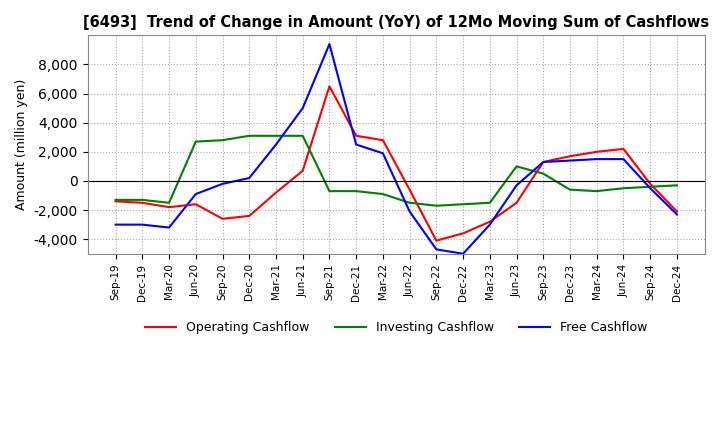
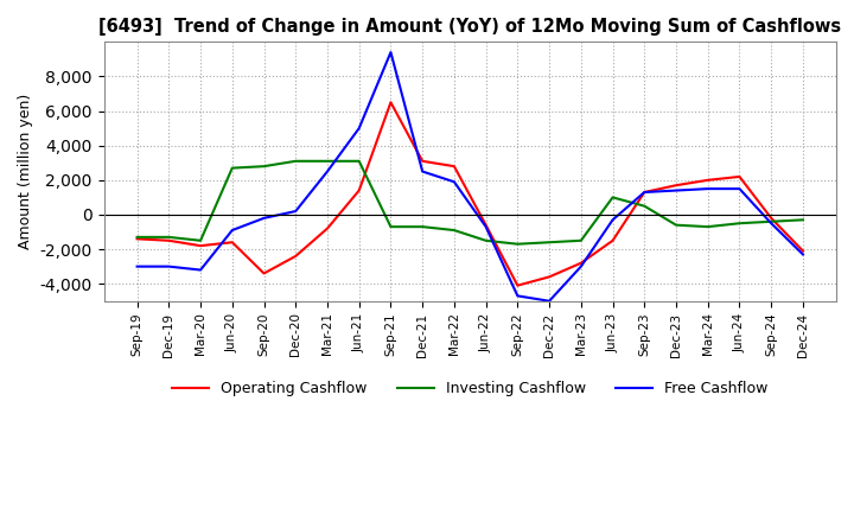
Operating Cashflow/Sep-20: -2,600 -> -3,400
Operating Cashflow/Jun-21: 700 -> 1,400
Free Cashflow/Jun-22: -2,100 -> -700
